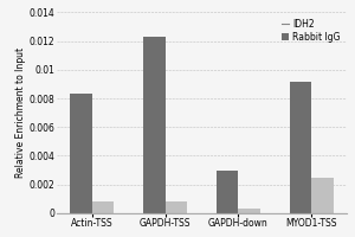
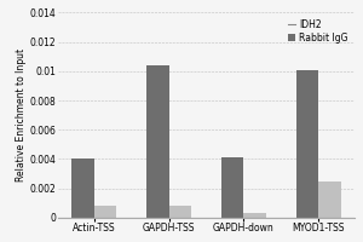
Rabbit IgG/Actin-TSS: 0.0083 -> 0.0040
Rabbit IgG/GAPDH-TSS: 0.0123 -> 0.0104
Rabbit IgG/GAPDH-down: 0.0030 -> 0.0041
Rabbit IgG/MYOD1-TSS: 0.0092 -> 0.0101
